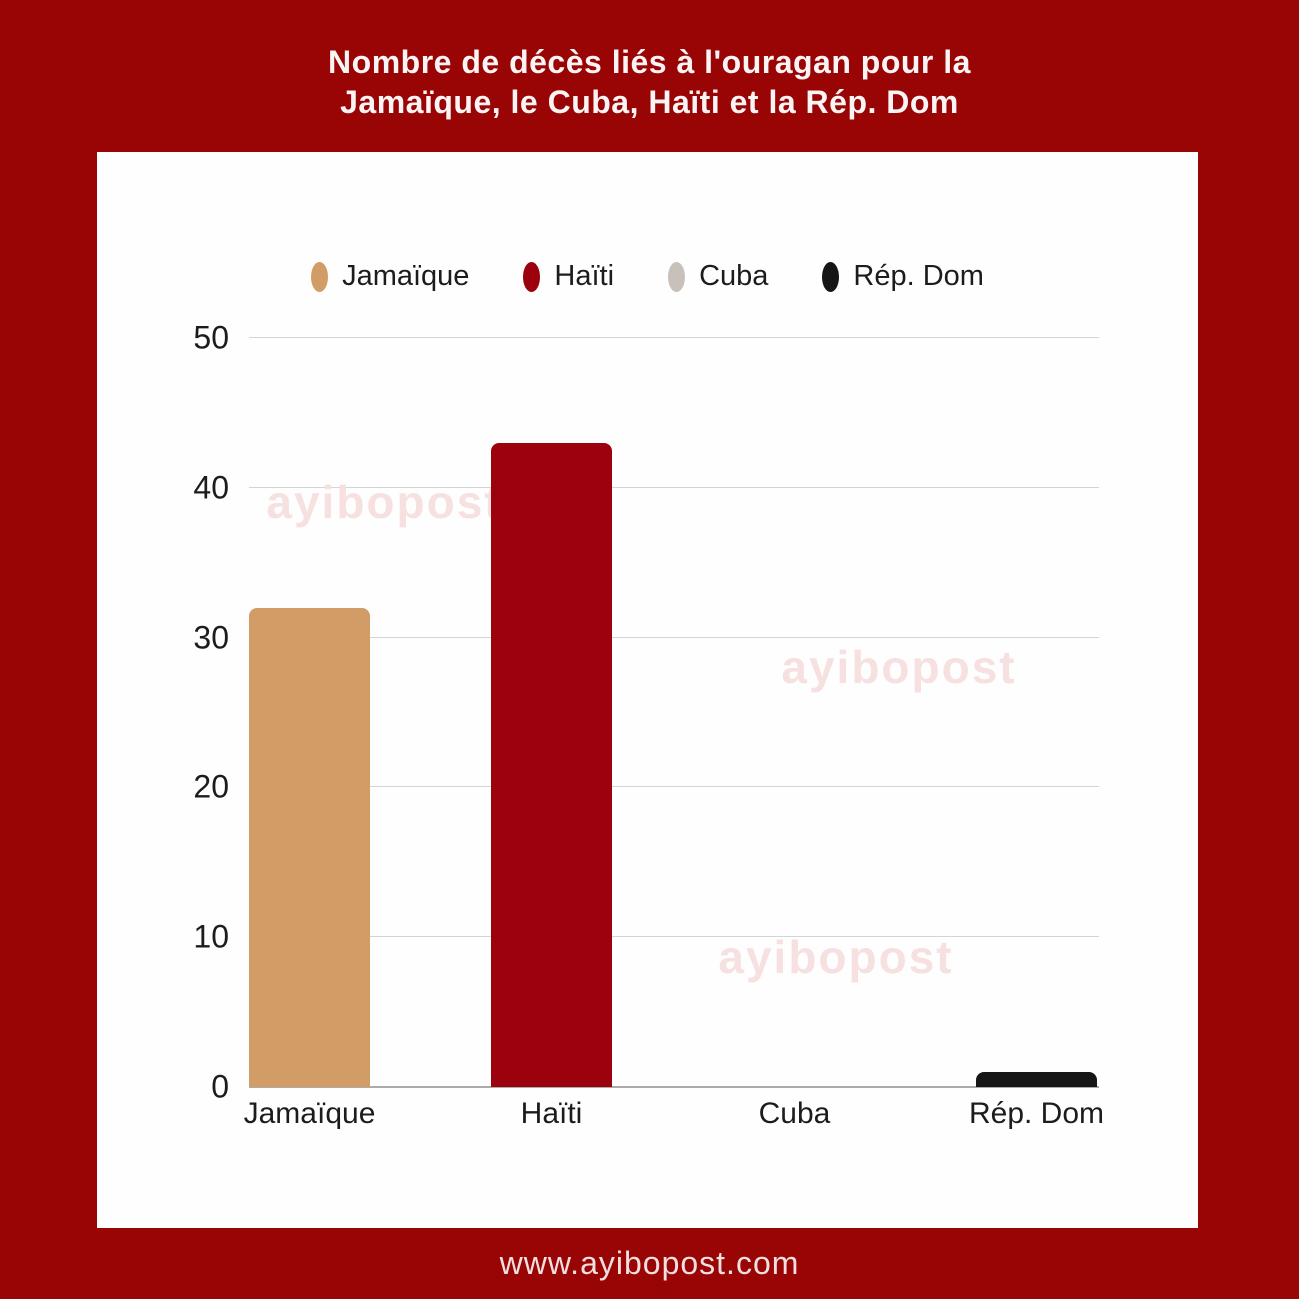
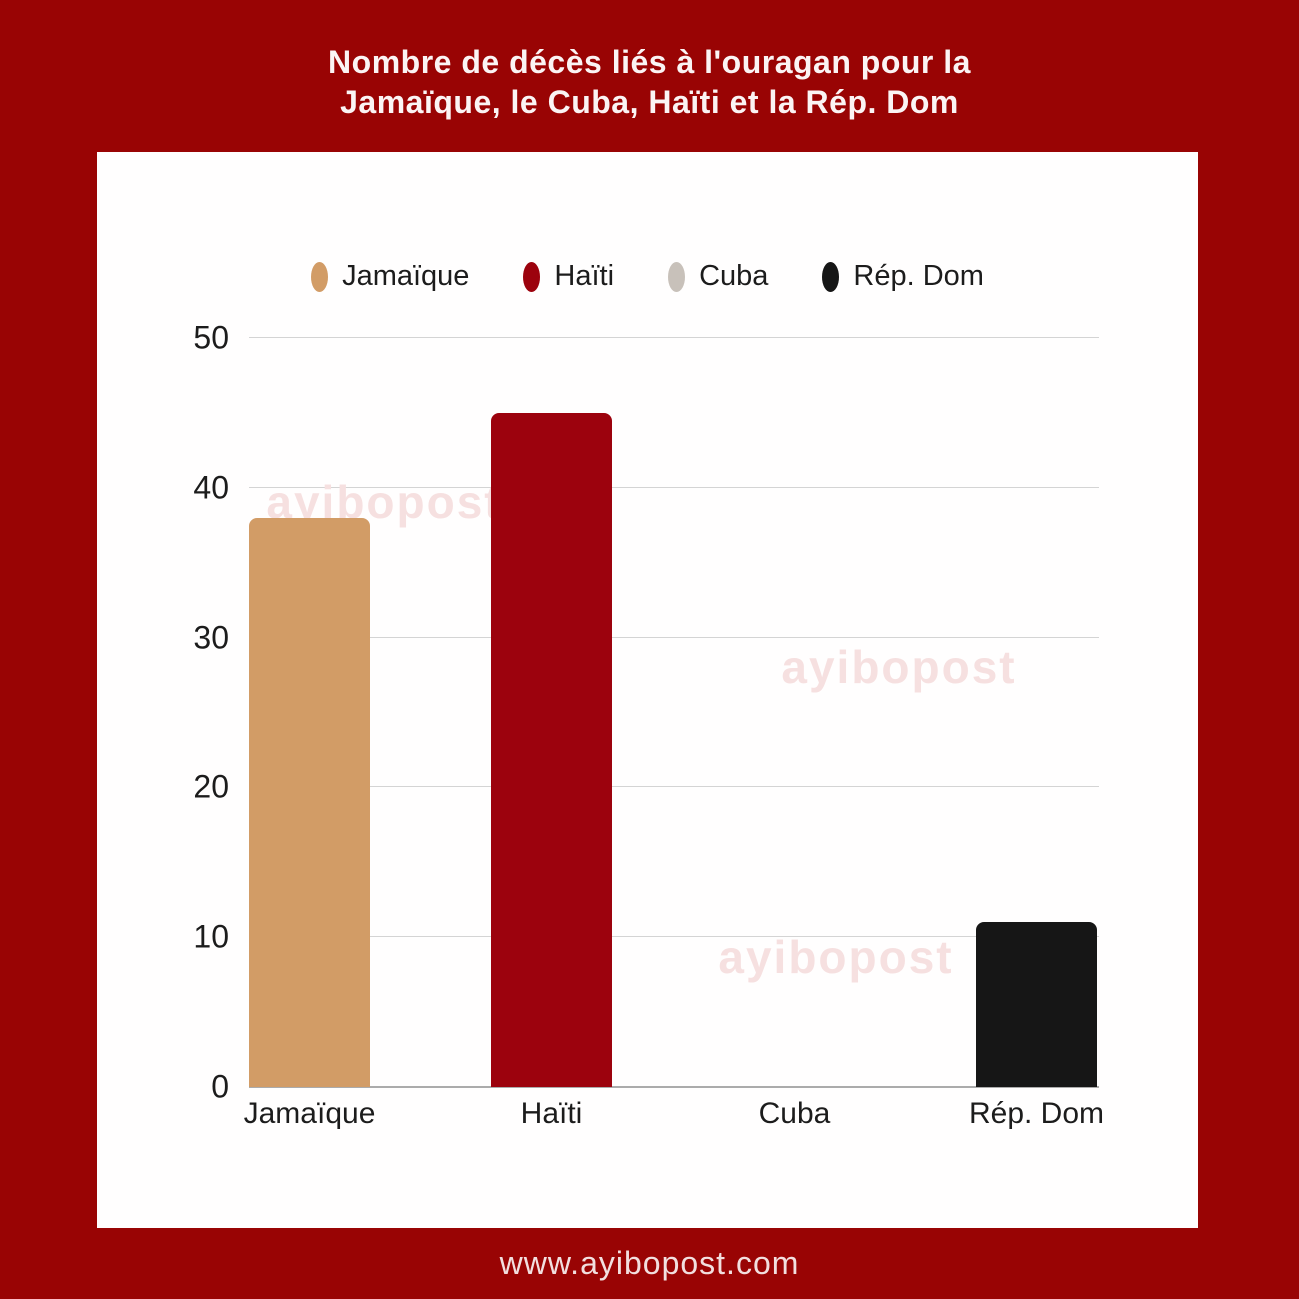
Jamaïque: 32 -> 38
Haïti: 43 -> 45
Rép. Dom: 1 -> 11
